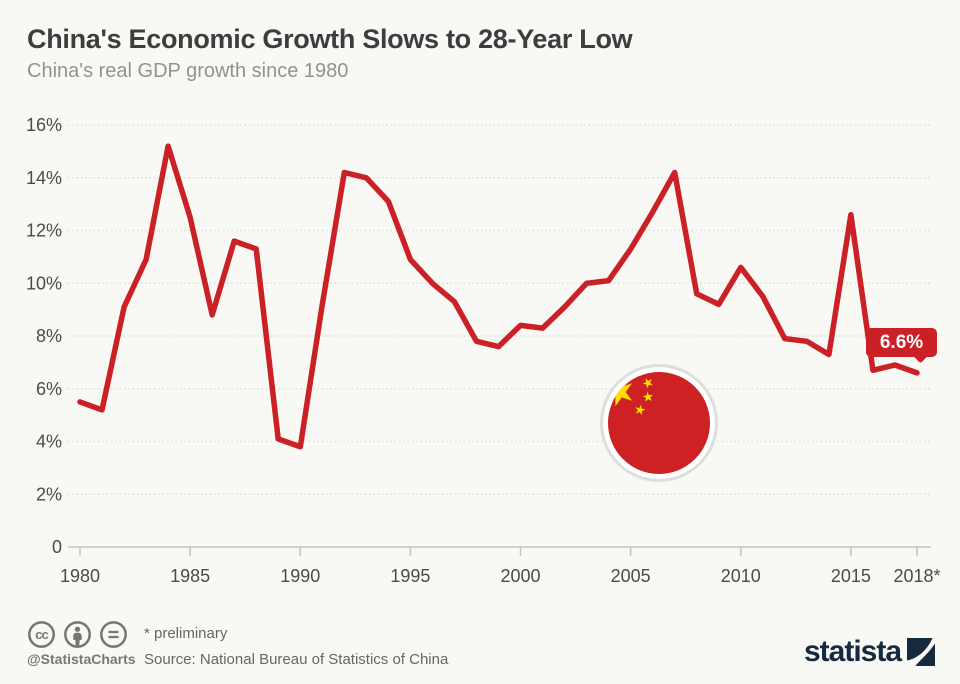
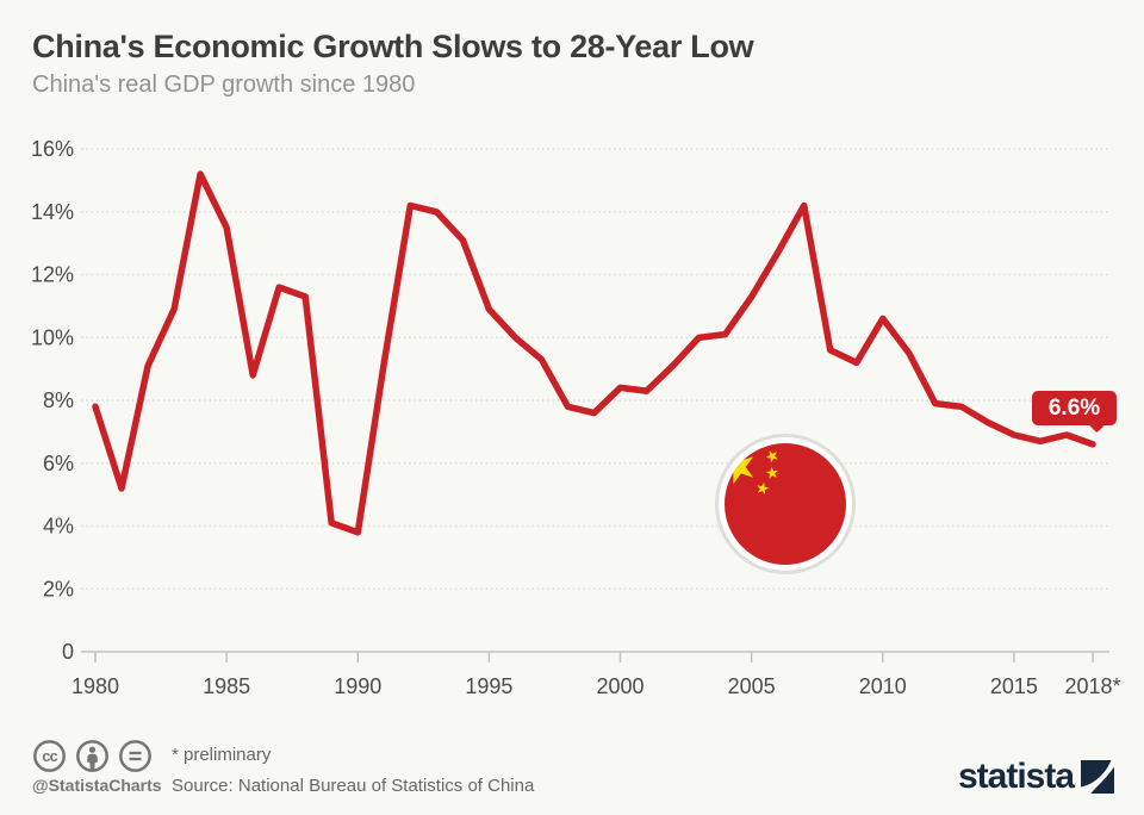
1980: 5.5% -> 7.8%
1985: 12.5% -> 13.5%
2015: 12.6% -> 6.9%
